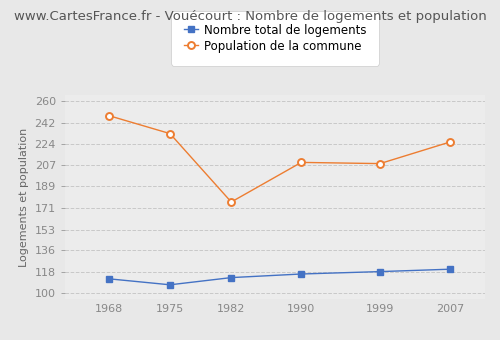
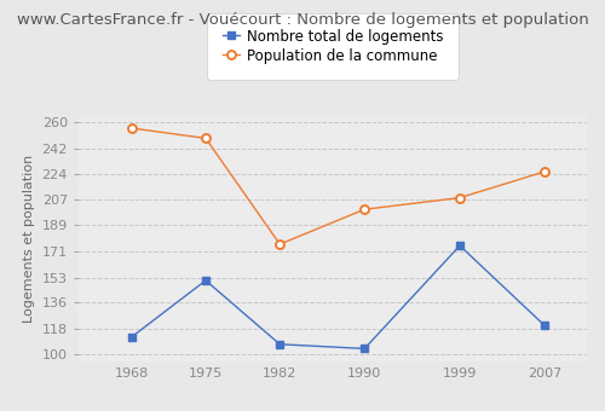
Population de la commune/1968: 248 -> 256
Nombre total de logements/1975: 107 -> 151
Population de la commune/1975: 233 -> 249
Nombre total de logements/1982: 113 -> 107
Nombre total de logements/1990: 116 -> 104
Population de la commune/1990: 209 -> 200
Nombre total de logements/1999: 118 -> 175
